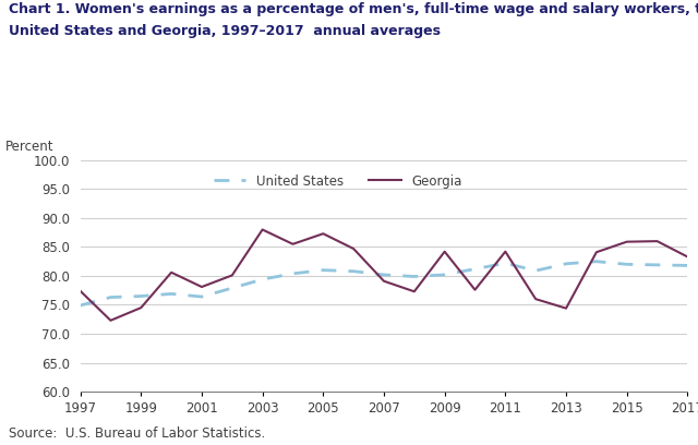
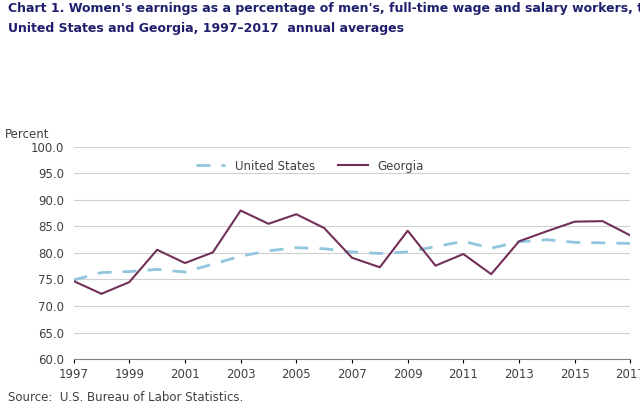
Georgia/1997: 77.4 -> 74.7
Georgia/2011: 84.2 -> 79.8
Georgia/2013: 74.4 -> 82.2
